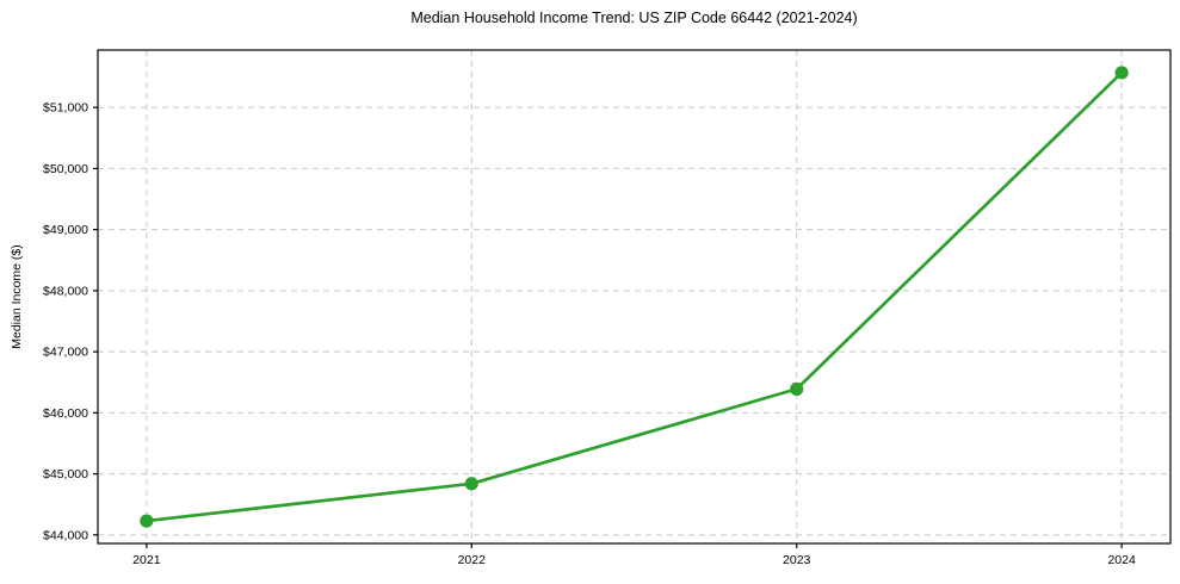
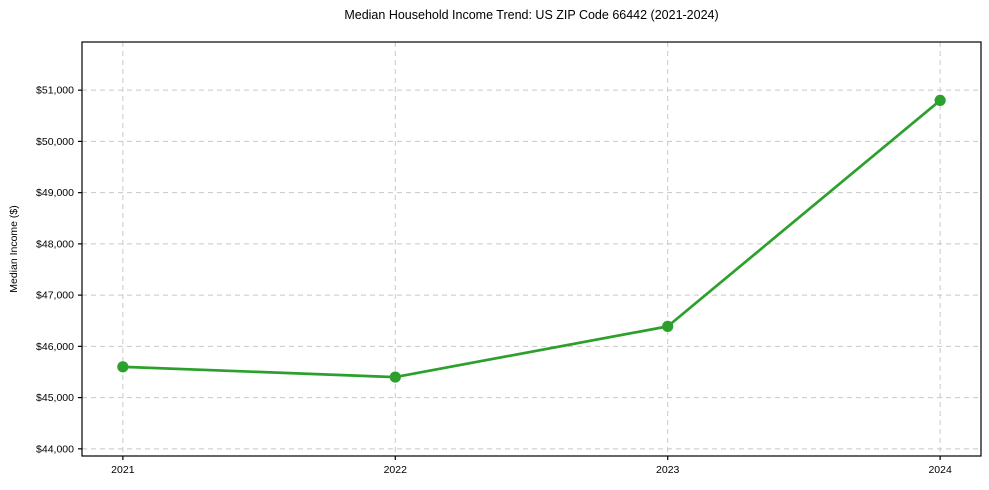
2021: $44200 -> $45600
2022: $44800 -> $45400
2024: $51600 -> $50800
